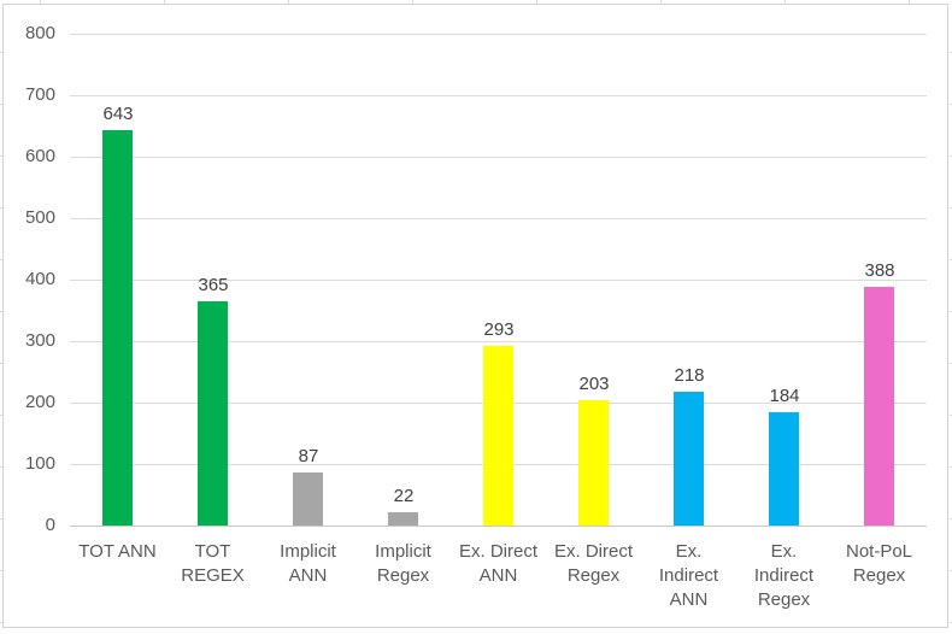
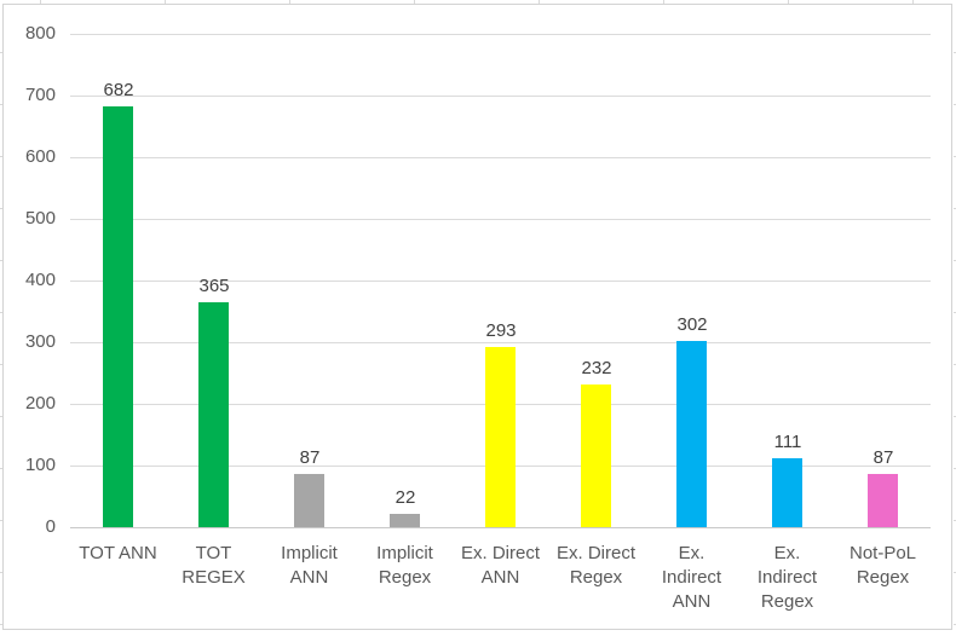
TOT ANN: 643 -> 682
Ex. Direct Regex: 203 -> 232
Ex. Indirect ANN: 218 -> 302
Ex. Indirect Regex: 184 -> 111
Not-PoL Regex: 388 -> 87
